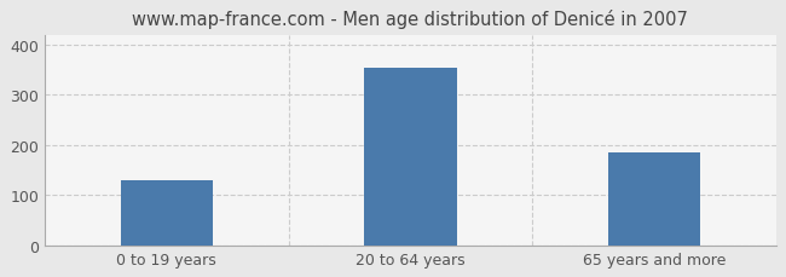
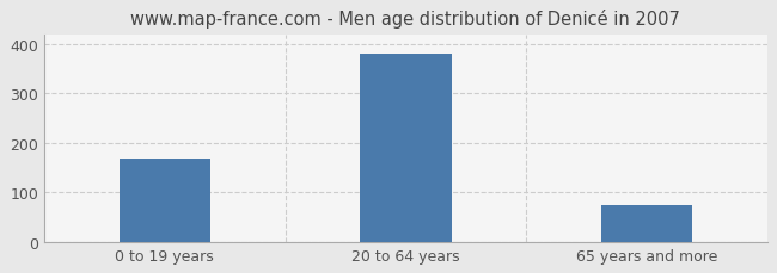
0 to 19 years: 130 -> 168
20 to 64 years: 355 -> 381
65 years and more: 185 -> 74
